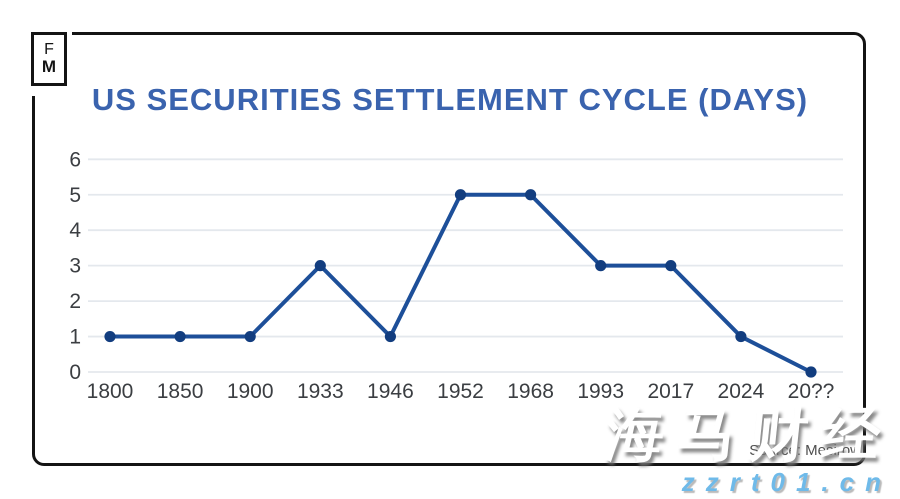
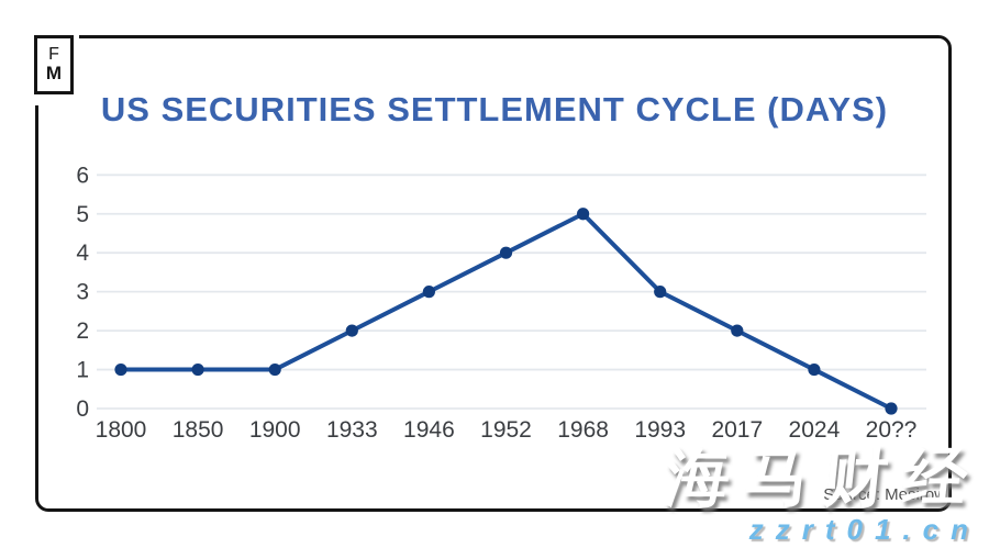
1933: 3 -> 2
1946: 1 -> 3
1952: 5 -> 4
2017: 3 -> 2
